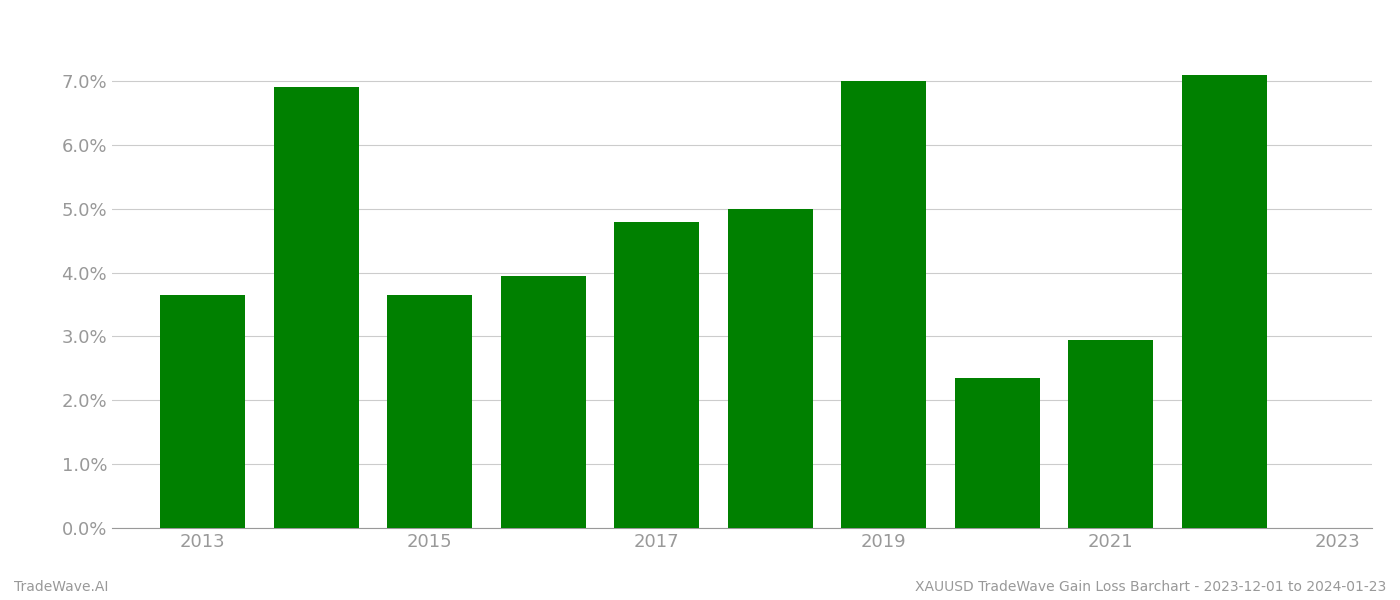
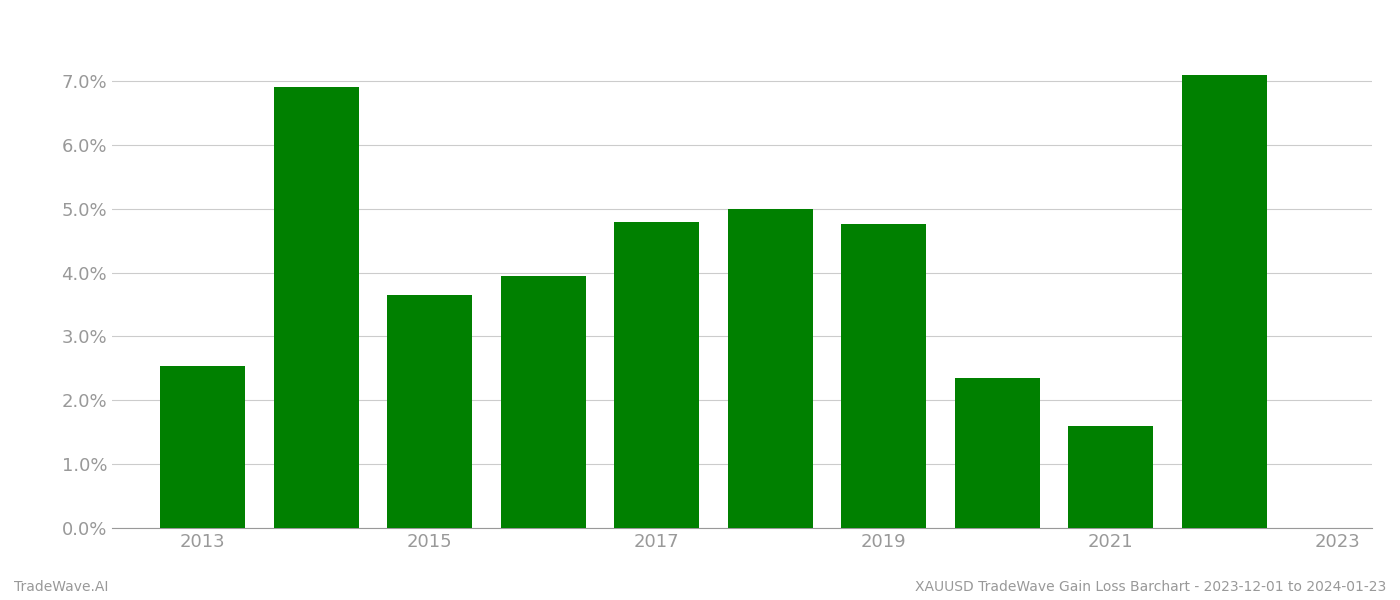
2013: 3.65% -> 2.54%
2019: 7.00% -> 4.76%
2021: 2.95% -> 1.60%
